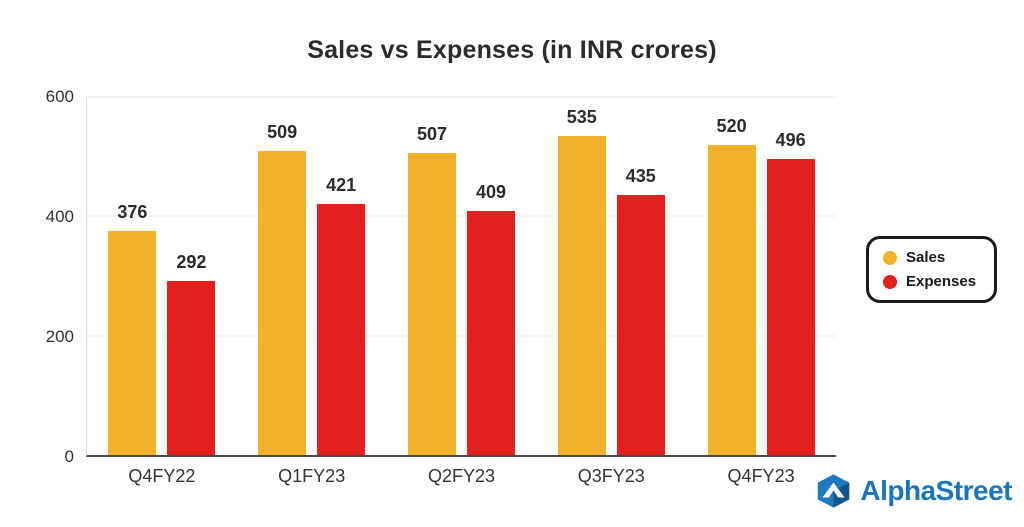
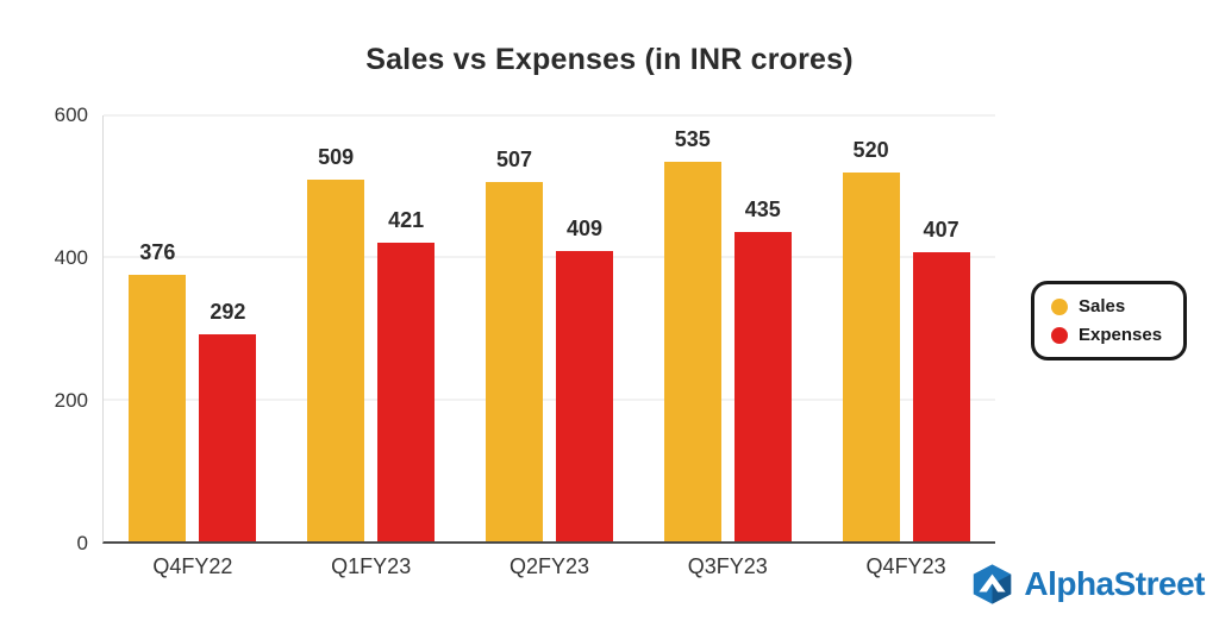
Expenses/Q4FY23: 496 -> 407
